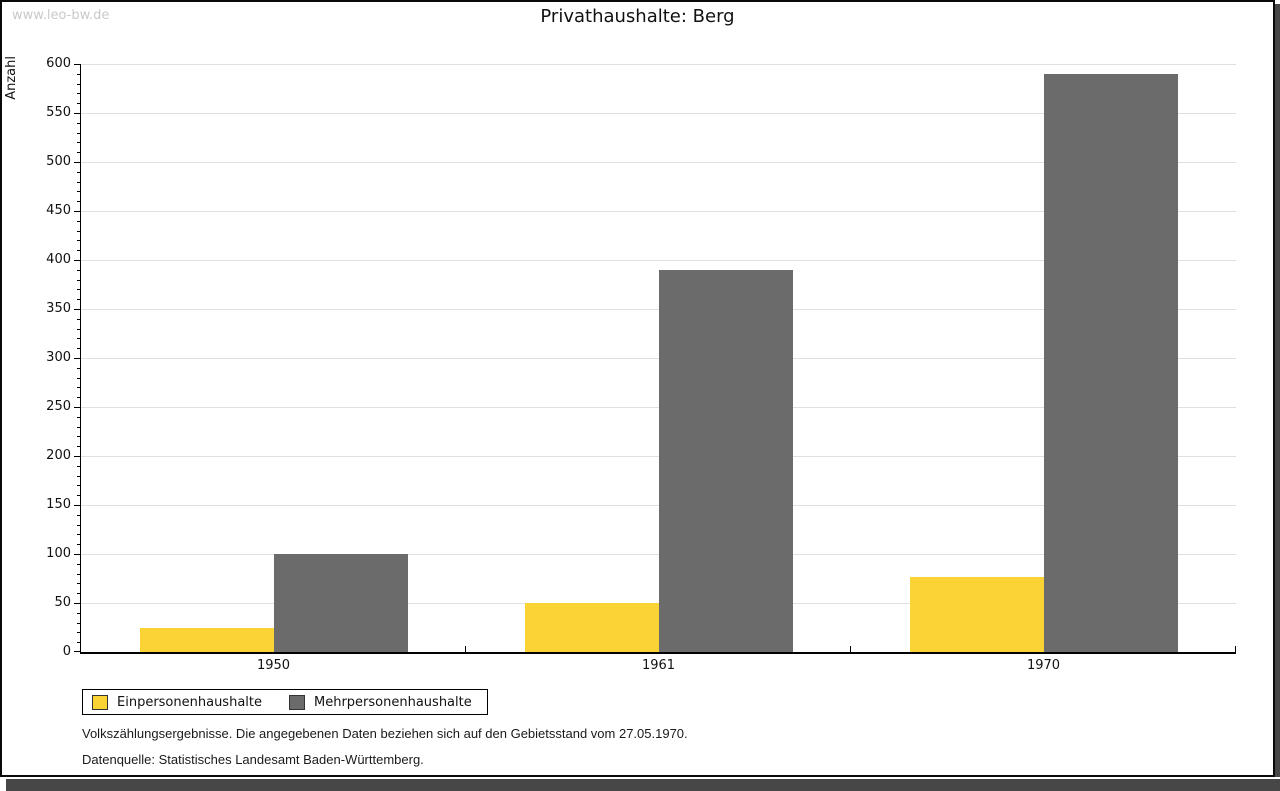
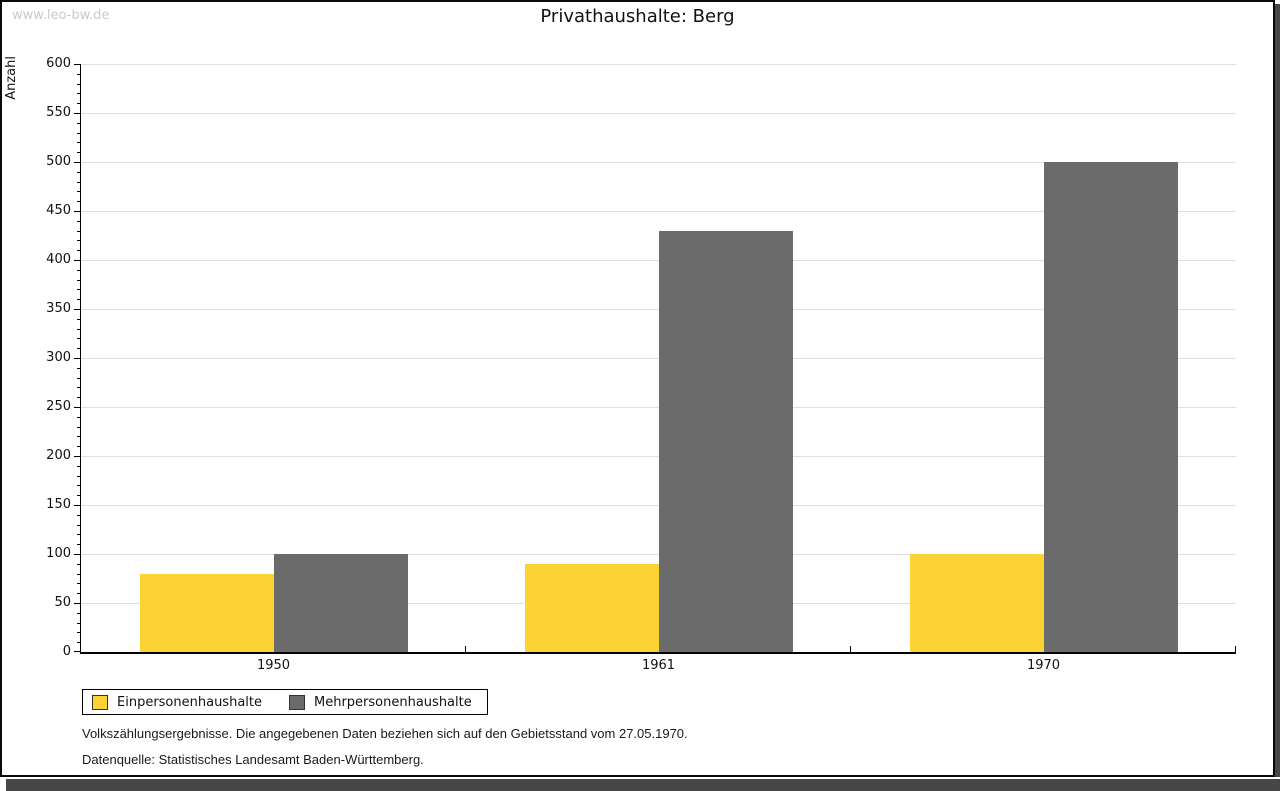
Einpersonenhaushalte/1950: 20 -> 80
Einpersonenhaushalte/1961: 50 -> 90
Mehrpersonenhaushalte/1961: 390 -> 430
Einpersonenhaushalte/1970: 80 -> 100
Mehrpersonenhaushalte/1970: 590 -> 500
